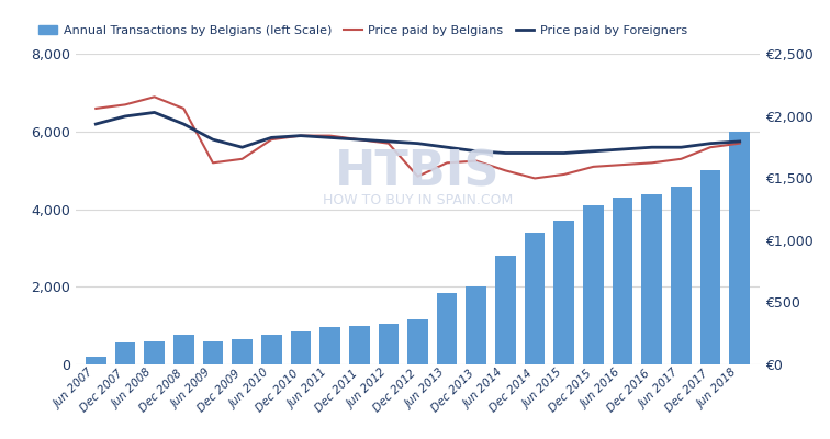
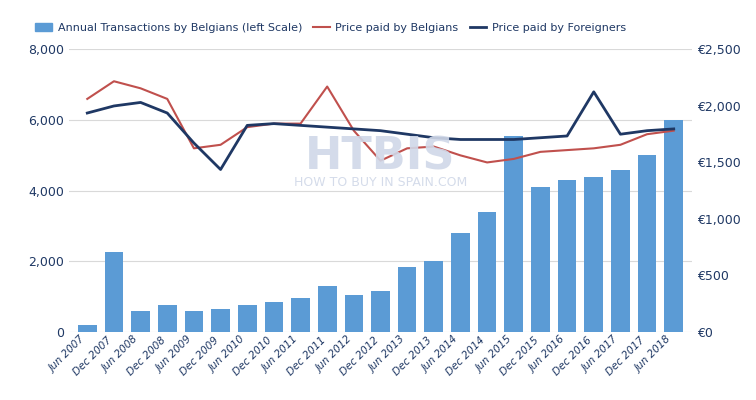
Annual Transactions by Belgians (left Scale)/Dec 2007: 550 -> 2,250
Price paid by Belgians/Dec 2007: 6,700 -> 7,100
Price paid by Foreigners/Jun 2009: 5,800 -> 5,350
Price paid by Foreigners/Dec 2009: 5,600 -> 4,600
Annual Transactions by Belgians (left Scale)/Dec 2011: 1,000 -> 1,300
Price paid by Belgians/Dec 2011: 5,800 -> 6,950
Annual Transactions by Belgians (left Scale)/Jun 2015: 3,700 -> 5,550
Price paid by Foreigners/Dec 2016: 5,600 -> 6,800
